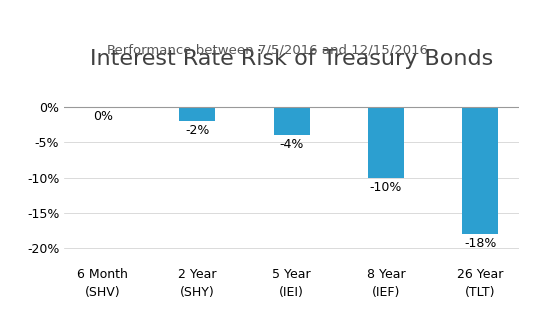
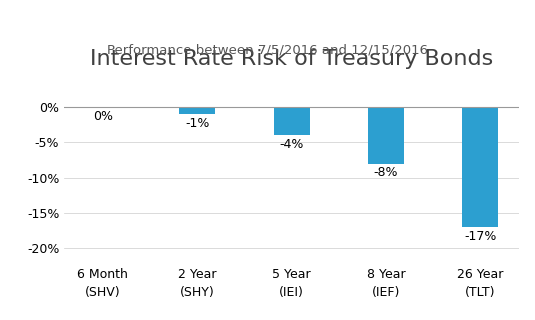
2 Year (SHY): -2% -> -1%
8 Year (IEF): -10% -> -8%
26 Year (TLT): -18% -> -17%
